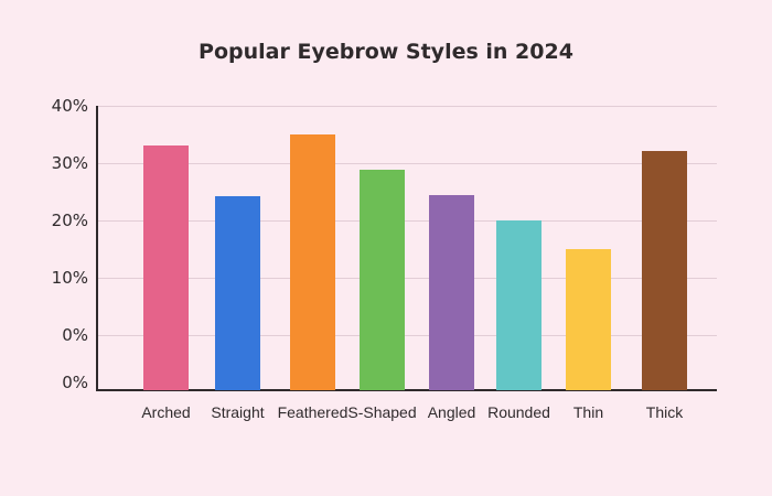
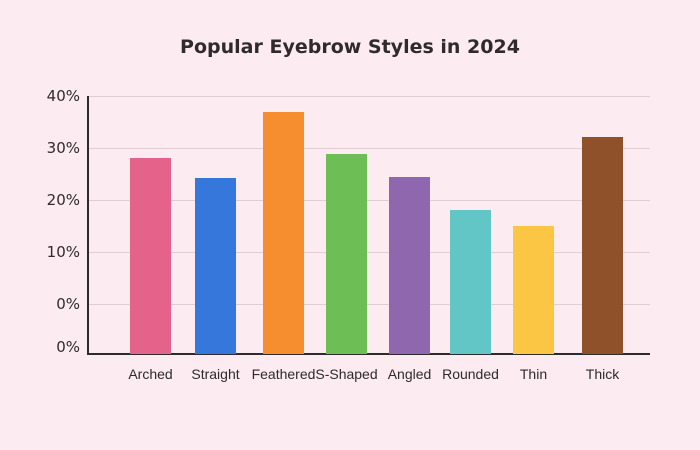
Arched: 33% -> 28%
Feathered: 35% -> 37%
Rounded: 20% -> 18%
